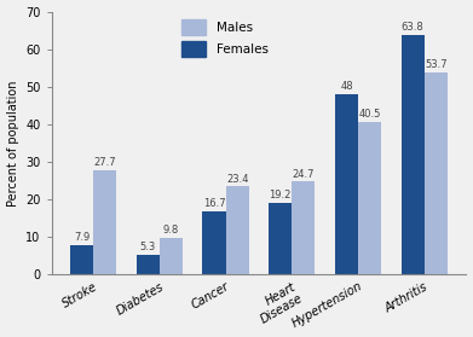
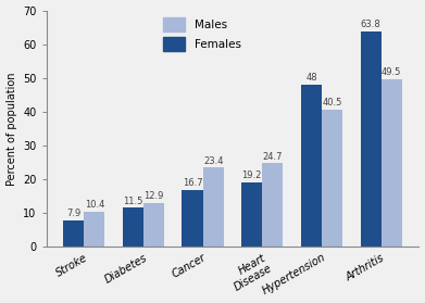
Males/Stroke: 27.7 -> 10.4
Females/Diabetes: 5.3 -> 11.5
Males/Diabetes: 9.8 -> 12.9
Males/Arthritis: 53.7 -> 49.5
